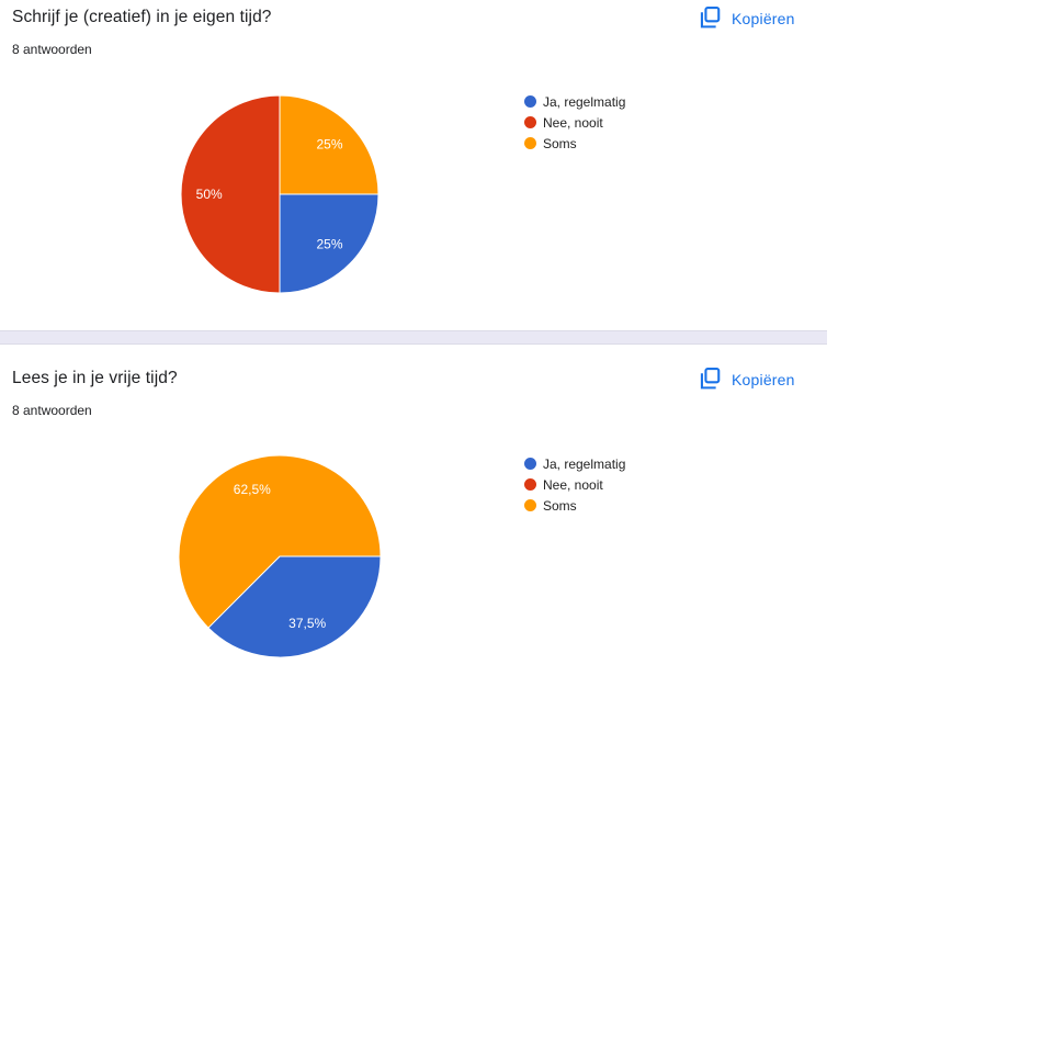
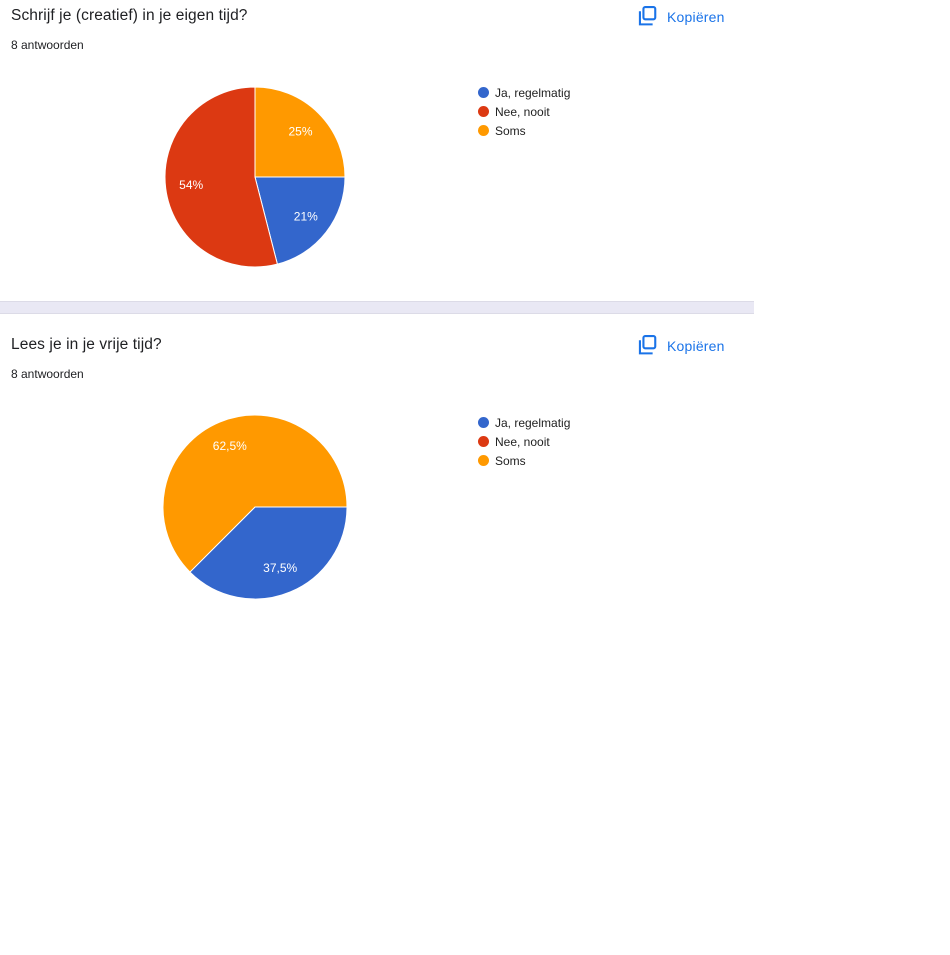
Schrijf je (creatief) in je eigen tijd?/Ja, regelmatig: 25% -> 21%
Schrijf je (creatief) in je eigen tijd?/Nee, nooit: 50% -> 54%
